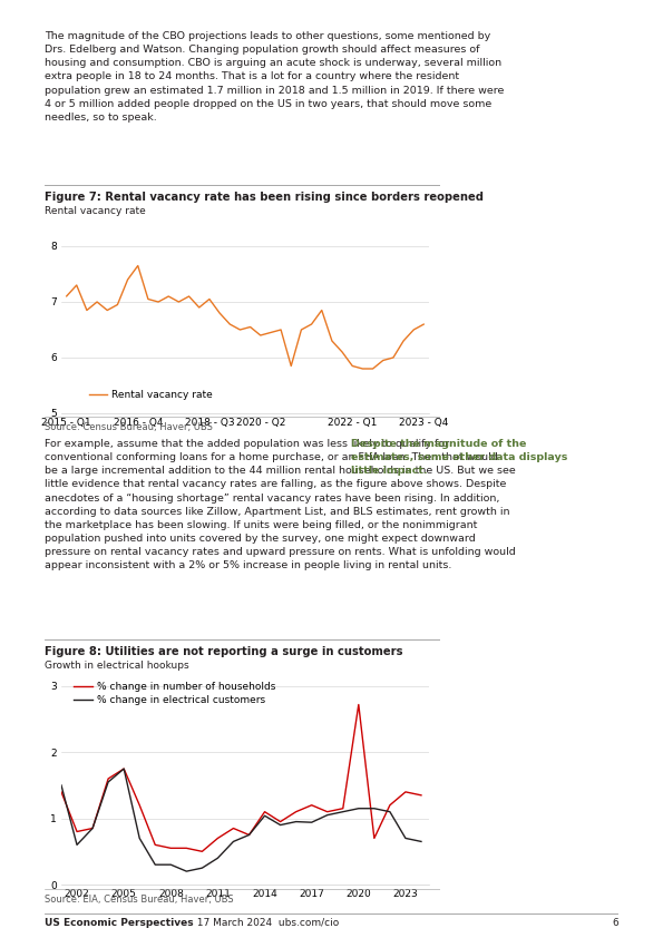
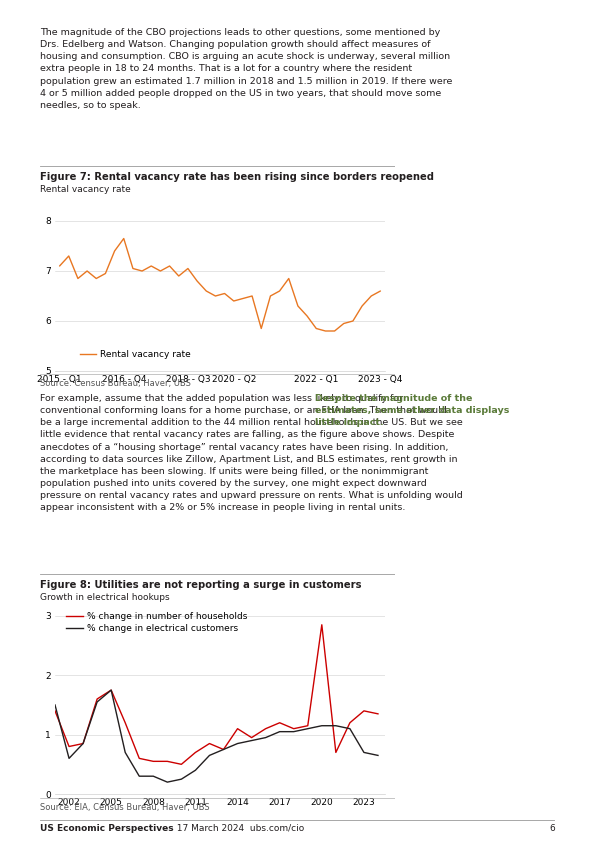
% change in electrical customers/2014: 1.04 -> 0.85
% change in electrical customers/2017: 0.94 -> 1.05
% change in number of households/2020: 2.72 -> 2.85
